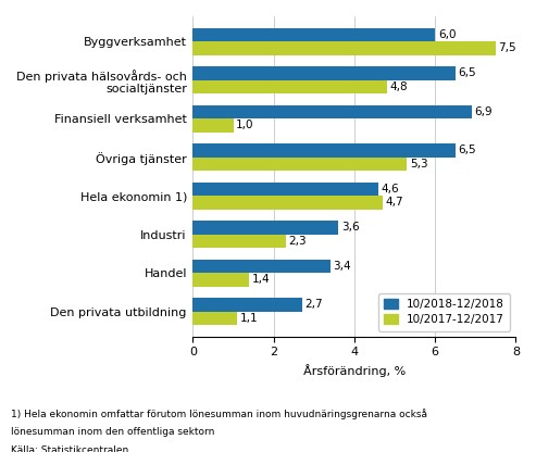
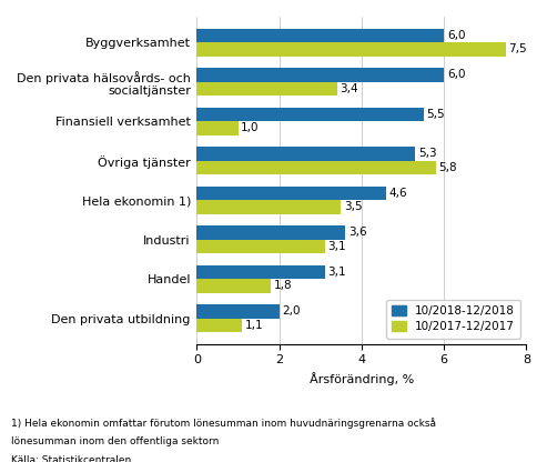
10/2018-12/2018/Den privata hälsovårds- och socialtjänster: 6,5 -> 6,0
10/2017-12/2017/Den privata hälsovårds- och socialtjänster: 4,8 -> 3,4
10/2018-12/2018/Finansiell verksamhet: 6,9 -> 5,5
10/2018-12/2018/Övriga tjänster: 6,5 -> 5,3
10/2017-12/2017/Övriga tjänster: 5,3 -> 5,8
10/2017-12/2017/Hela ekonomin 1): 4,7 -> 3,5
10/2017-12/2017/Industri: 2,3 -> 3,1
10/2018-12/2018/Handel: 3,4 -> 3,1
10/2017-12/2017/Handel: 1,4 -> 1,8
10/2018-12/2018/Den privata utbildning: 2,7 -> 2,0
